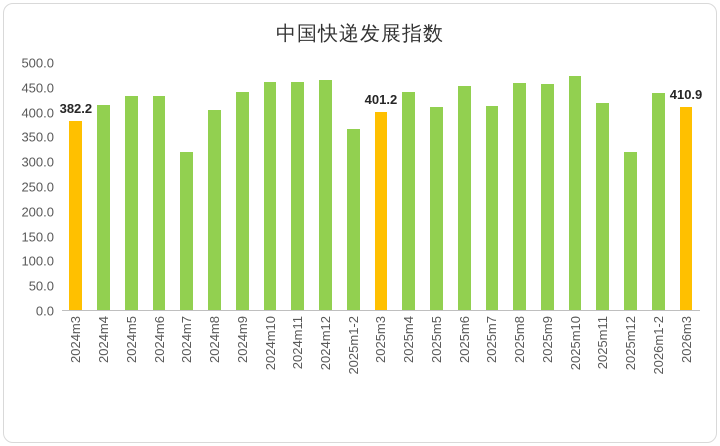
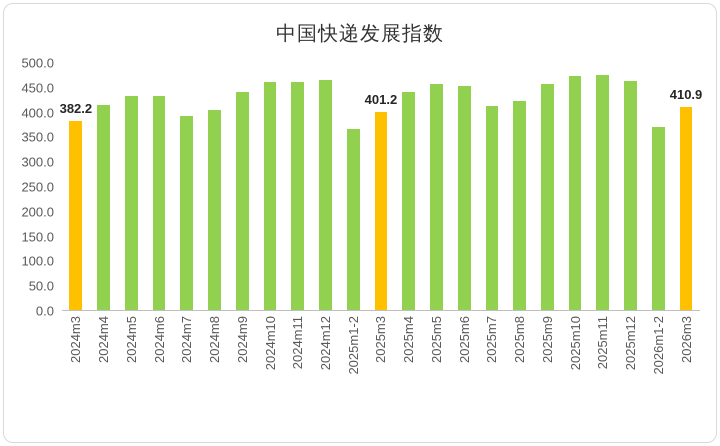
2024m7: 320 -> 390
2025m5: 410 -> 460
2025m8: 460 -> 420
2025m11: 420 -> 480
2025m12: 320 -> 460
2026m1-2: 440 -> 370
